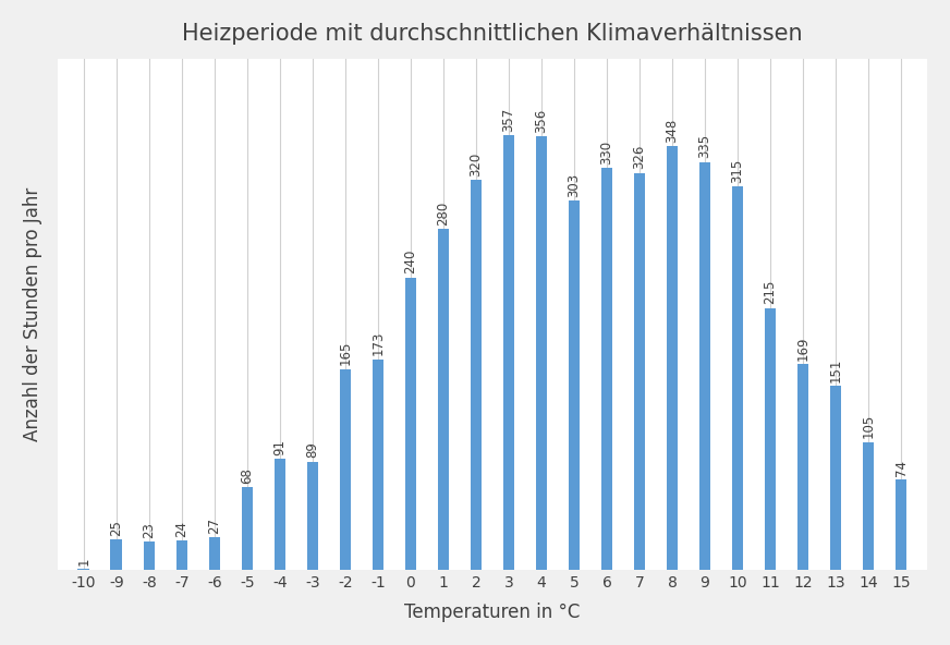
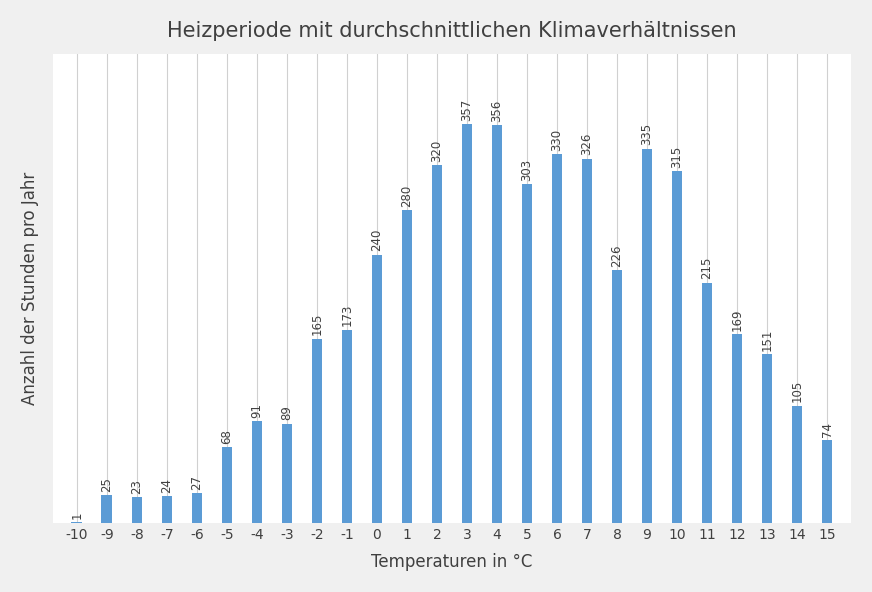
8: 348 -> 226
